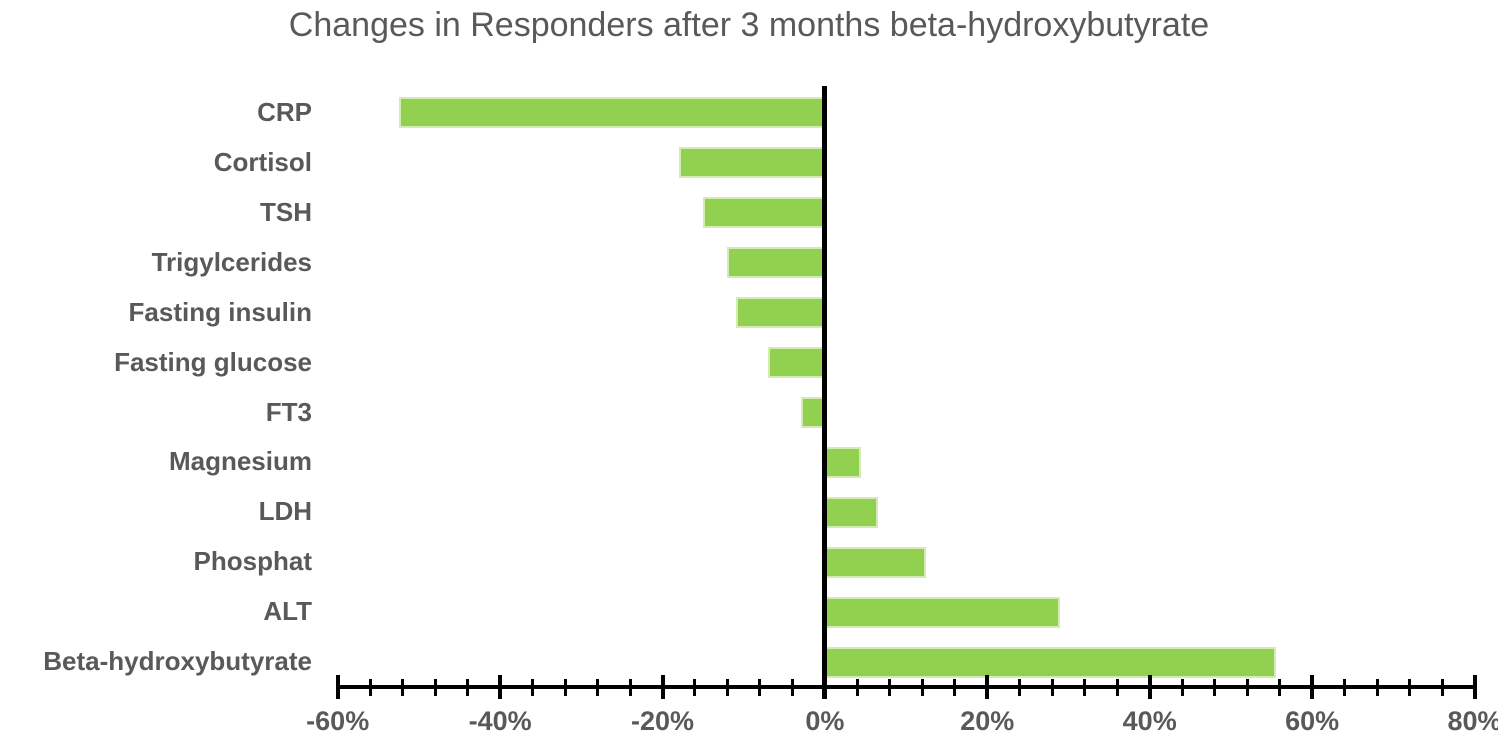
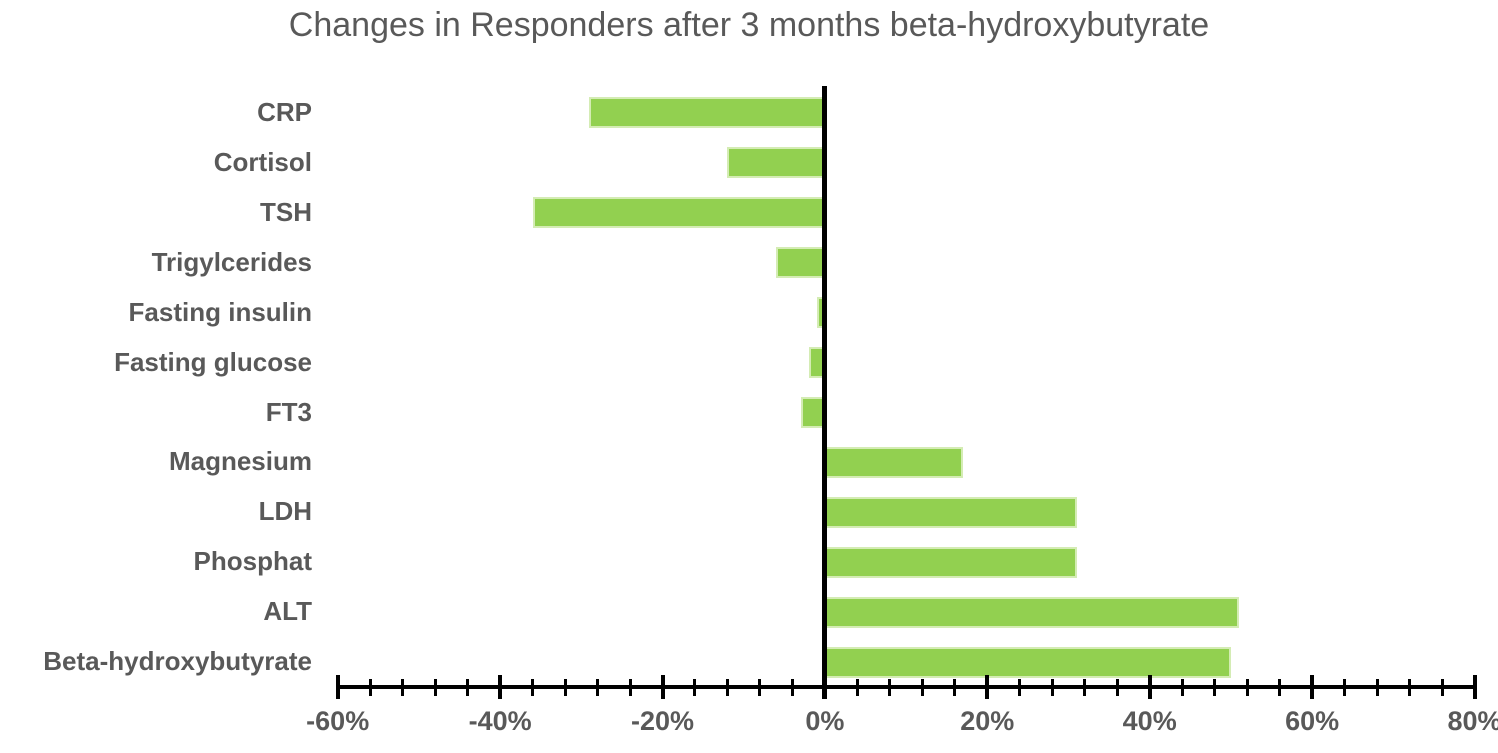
CRP: -52% -> -29%
Cortisol: -18% -> -12%
TSH: -15% -> -36%
Trigylcerides: -12% -> -6%
Fasting insulin: -11% -> -1%
Fasting glucose: -7% -> -2%
Magnesium: 4% -> 17%
LDH: 6% -> 31%
Phosphat: 12% -> 31%
ALT: 29% -> 51%
Beta-hydroxybutyrate: 56% -> 50%
